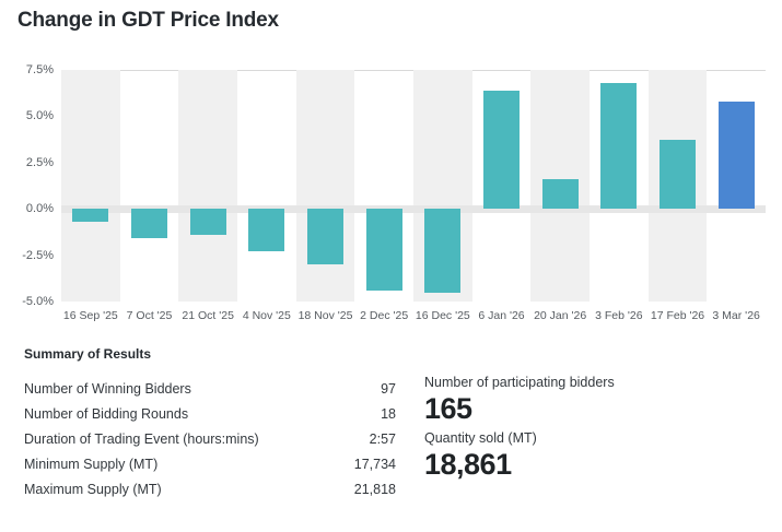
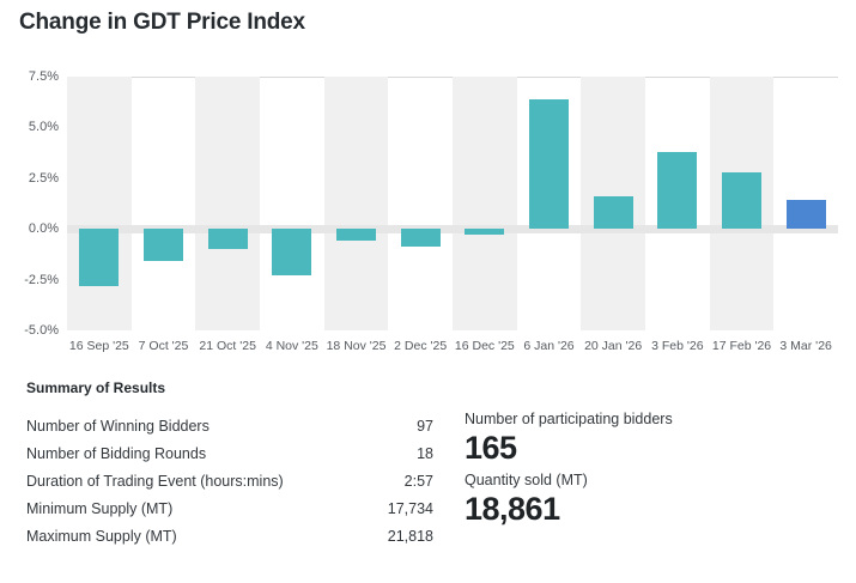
16 Sep '25: -0.7% -> -2.8%
21 Oct '25: -1.4% -> -1.0%
18 Nov '25: -3.0% -> -0.6%
2 Dec '25: -4.4% -> -0.9%
16 Dec '25: -4.5% -> -0.3%
3 Feb '26: 6.8% -> 3.8%
17 Feb '26: 3.7% -> 2.8%
3 Mar '26: 5.8% -> 1.4%
